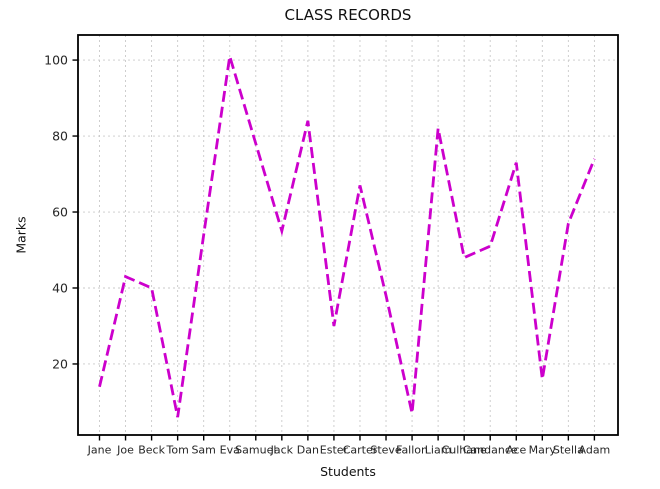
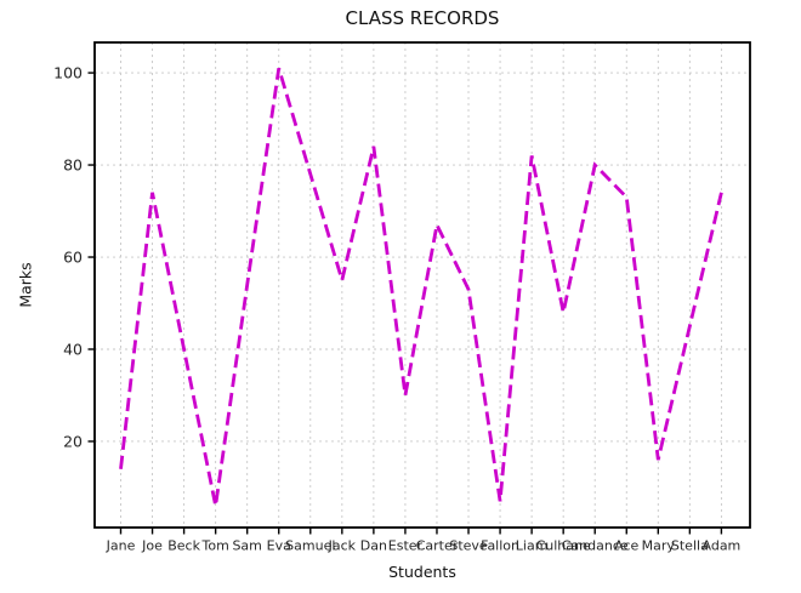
Joe: 43 -> 74
Steve: 38 -> 53
Candance: 51 -> 80
Stella: 57 -> 45
